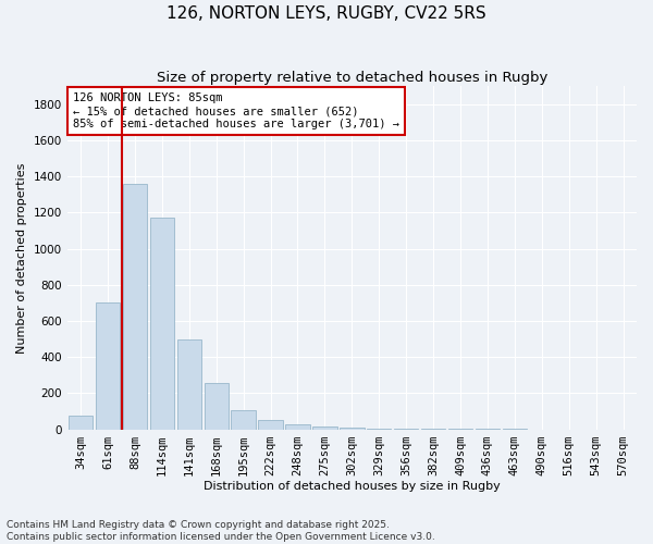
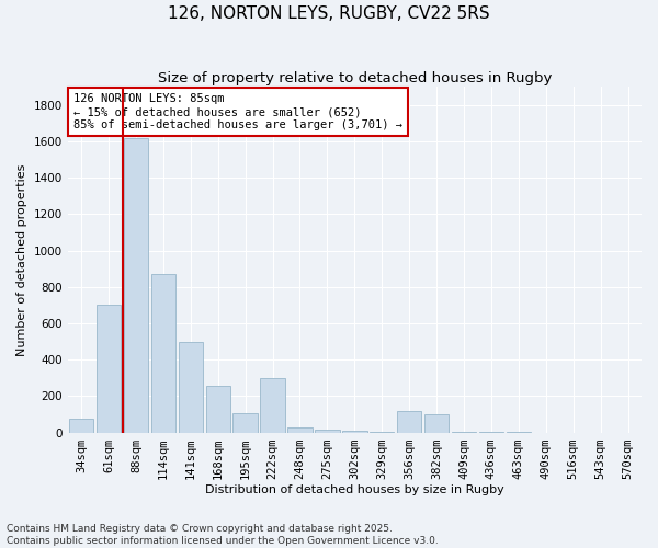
88sqm: 1360 -> 1620
114sqm: 1180 -> 870
222sqm: 50 -> 300
356sqm: 0 -> 120
382sqm: 0 -> 100
